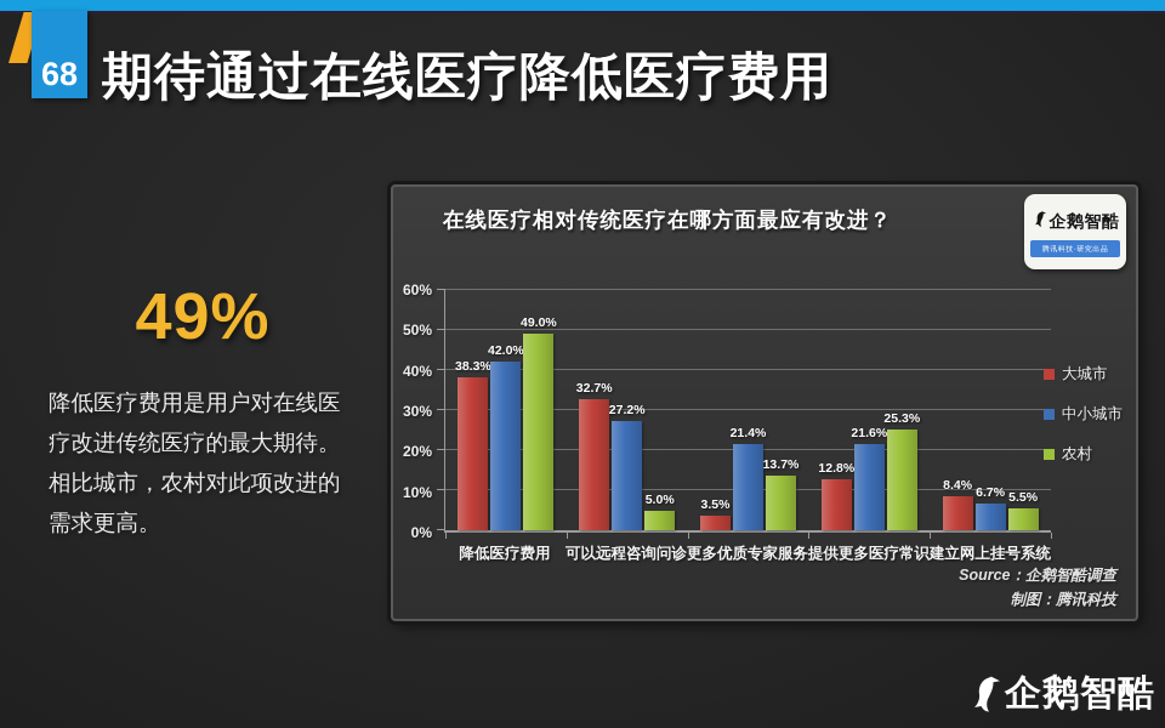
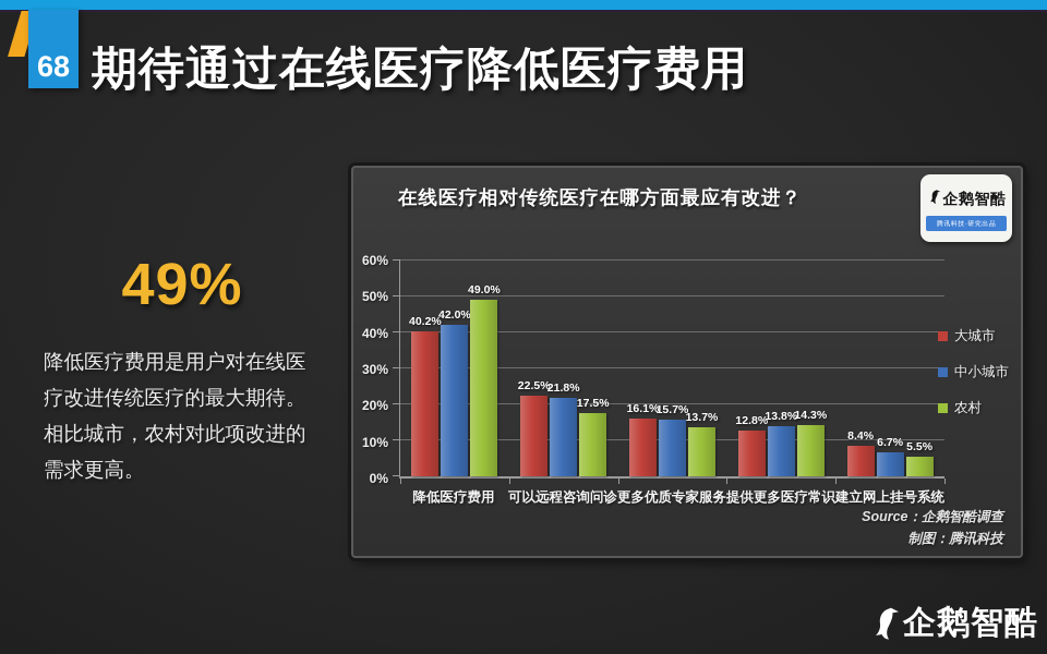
大城市/降低医疗费用: 38.3% -> 40.2%
大城市/可以远程咨询问诊: 32.7% -> 22.5%
中小城市/可以远程咨询问诊: 27.2% -> 21.8%
农村/可以远程咨询问诊: 5.0% -> 17.5%
大城市/更多优质专家服务: 3.5% -> 16.1%
中小城市/更多优质专家服务: 21.4% -> 15.7%
中小城市/提供更多医疗常识: 21.6% -> 13.8%
农村/提供更多医疗常识: 25.3% -> 14.3%
